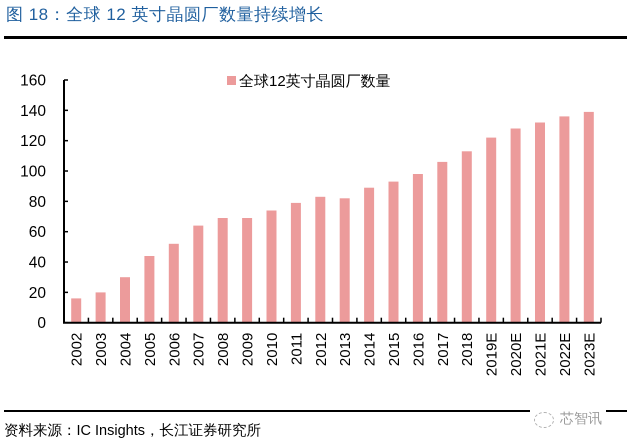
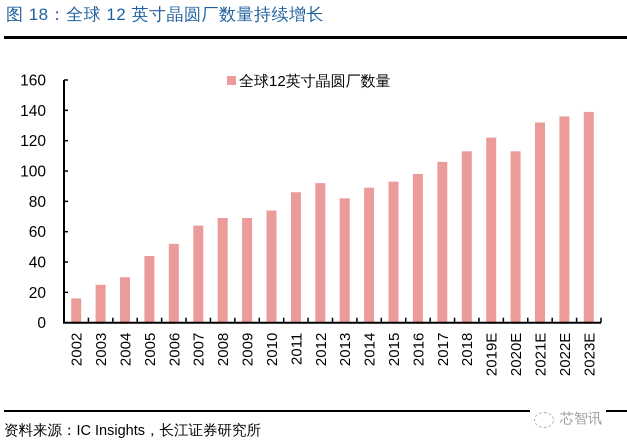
2003: 20 -> 25
2011: 79 -> 86
2012: 83 -> 92
2020E: 128 -> 113
